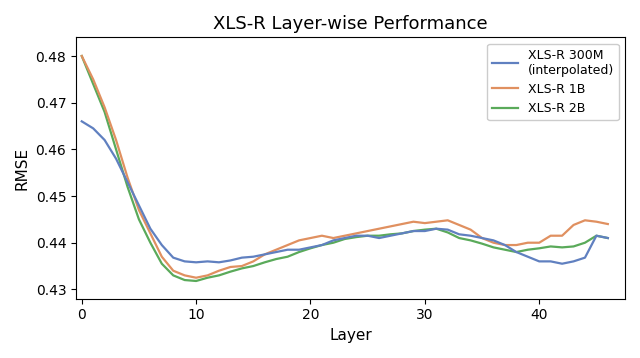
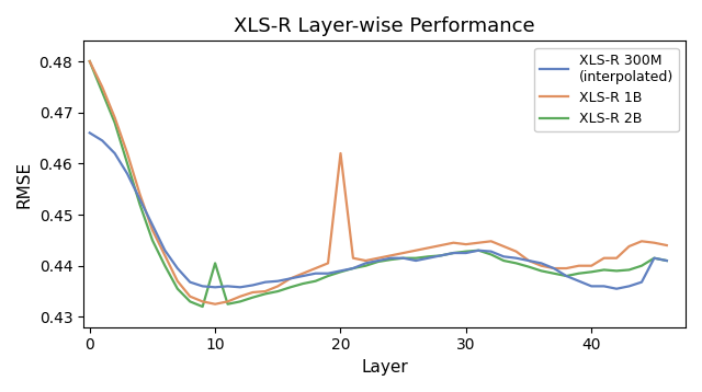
XLS-R 2B/10: 0.4318 -> 0.4405
XLS-R 1B/20: 0.4410 -> 0.4620
